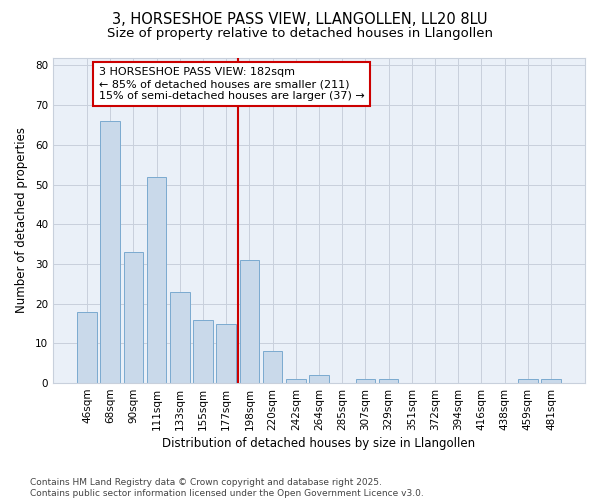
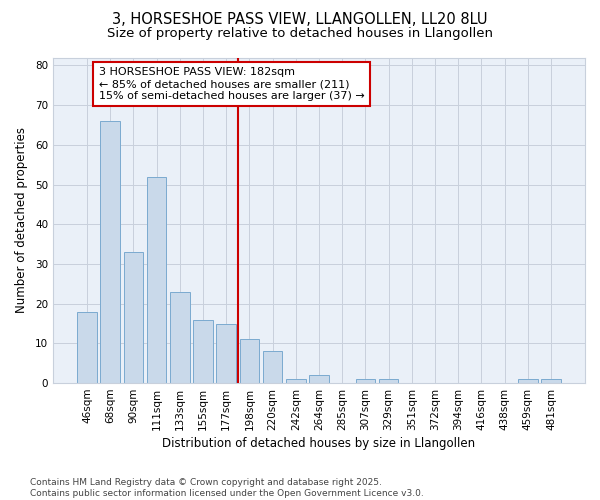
198sqm: 31 -> 11
